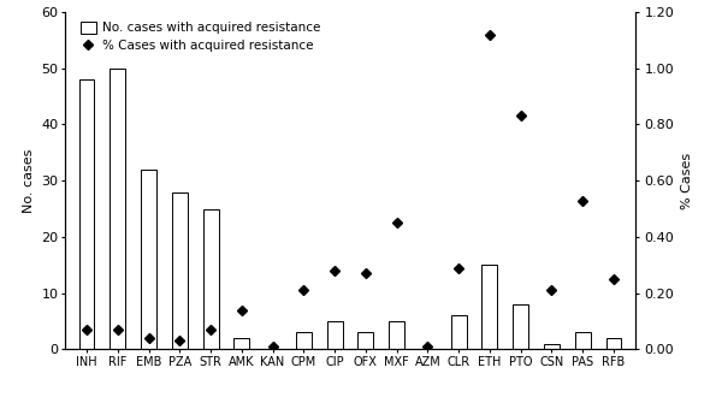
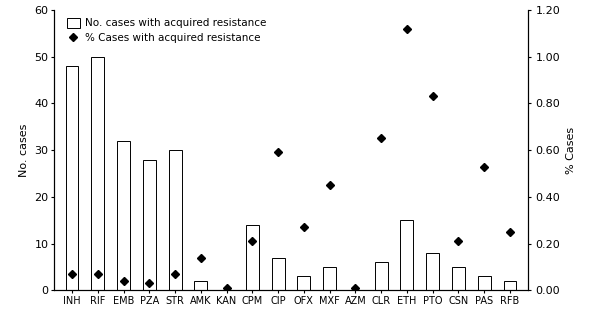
No. cases with acquired resistance/STR: 25 -> 30
No. cases with acquired resistance/CPM: 3 -> 14
No. cases with acquired resistance/CIP: 5 -> 7
% Cases with acquired resistance/CIP: 0.28 -> 0.59
% Cases with acquired resistance/CLR: 0.29 -> 0.65
No. cases with acquired resistance/CSN: 1 -> 5
